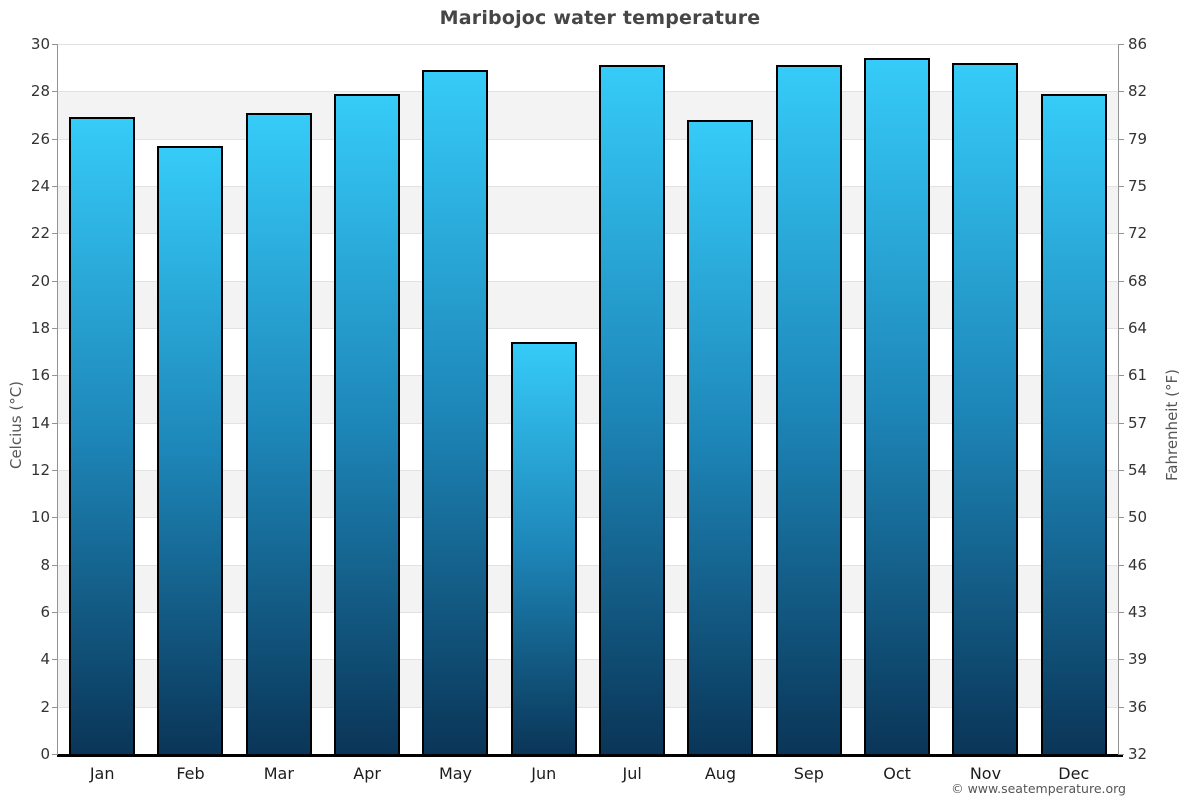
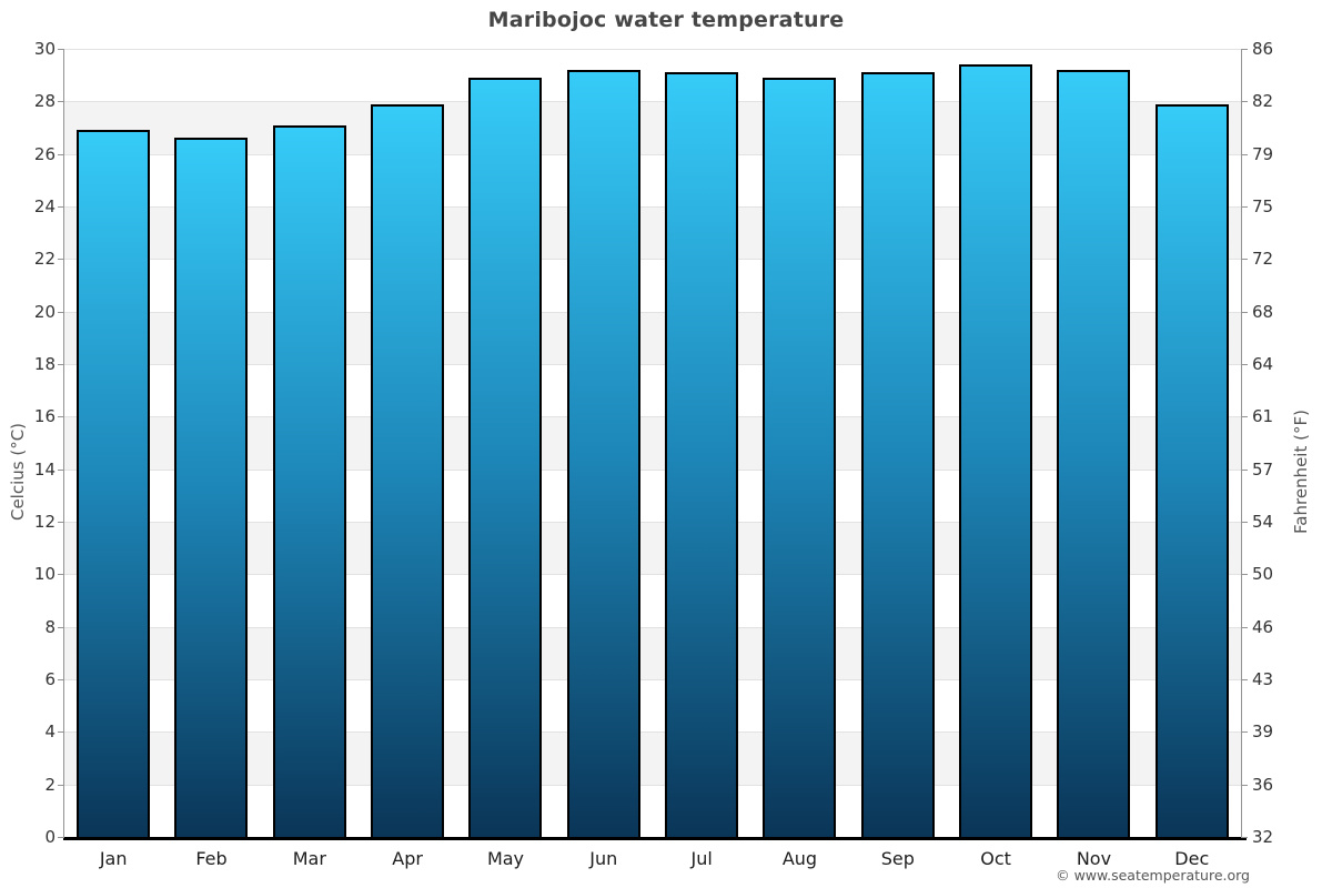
Feb: 25.7 -> 26.6
Jun: 17.4 -> 29.2
Aug: 26.8 -> 28.9
